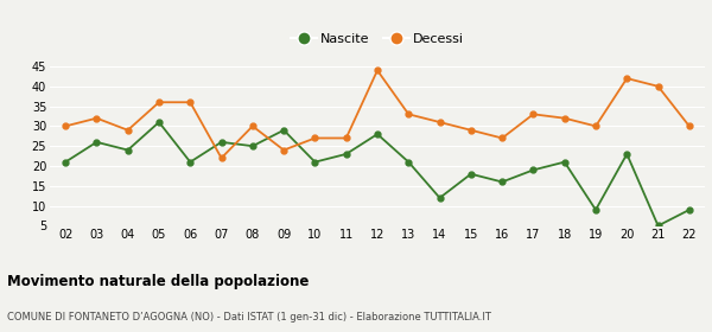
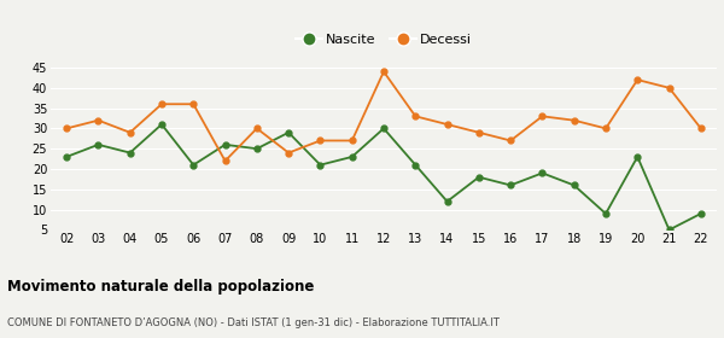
Nascite/02: 21 -> 23
Nascite/12: 28 -> 30
Nascite/18: 21 -> 16
